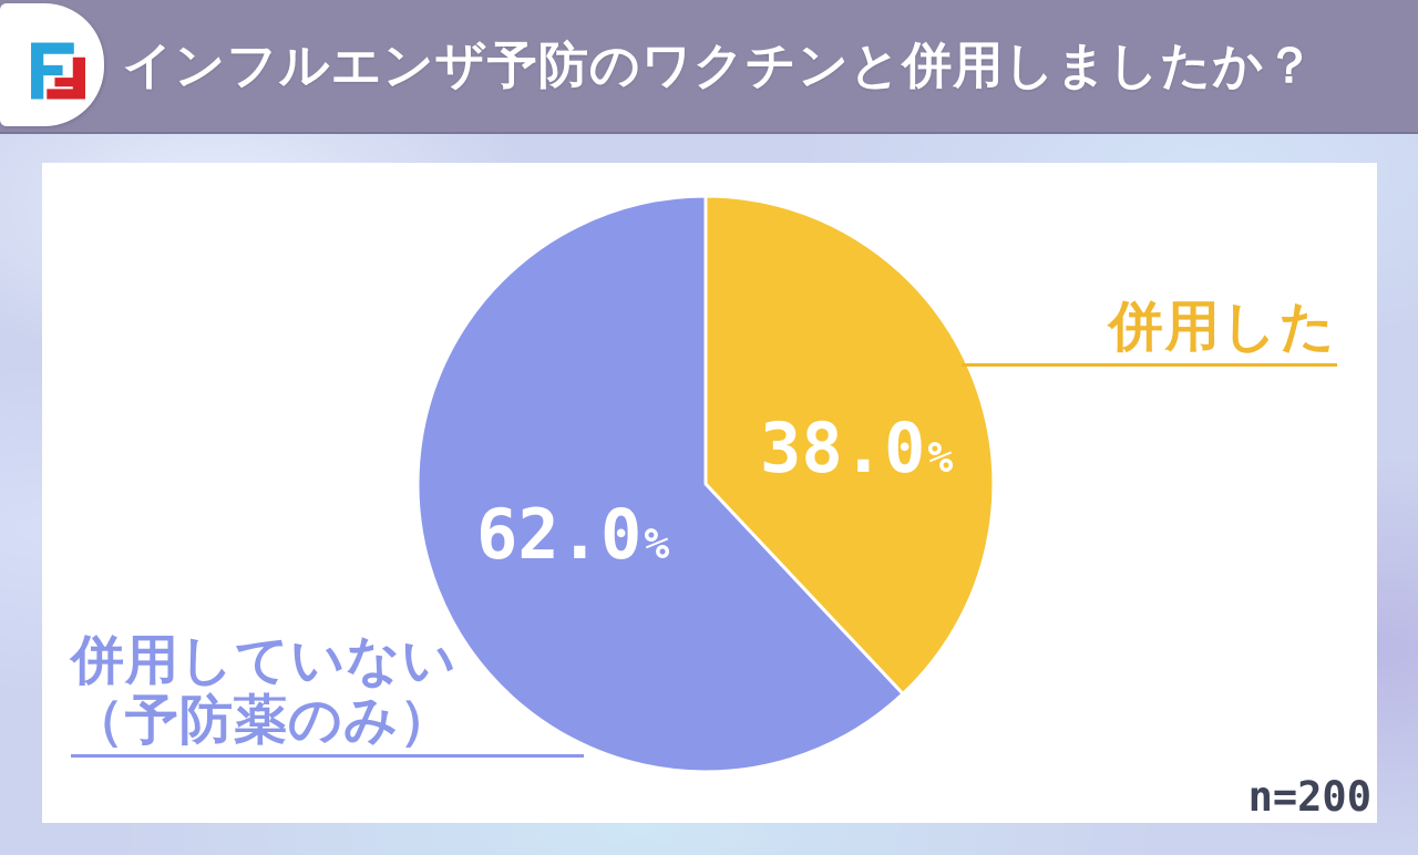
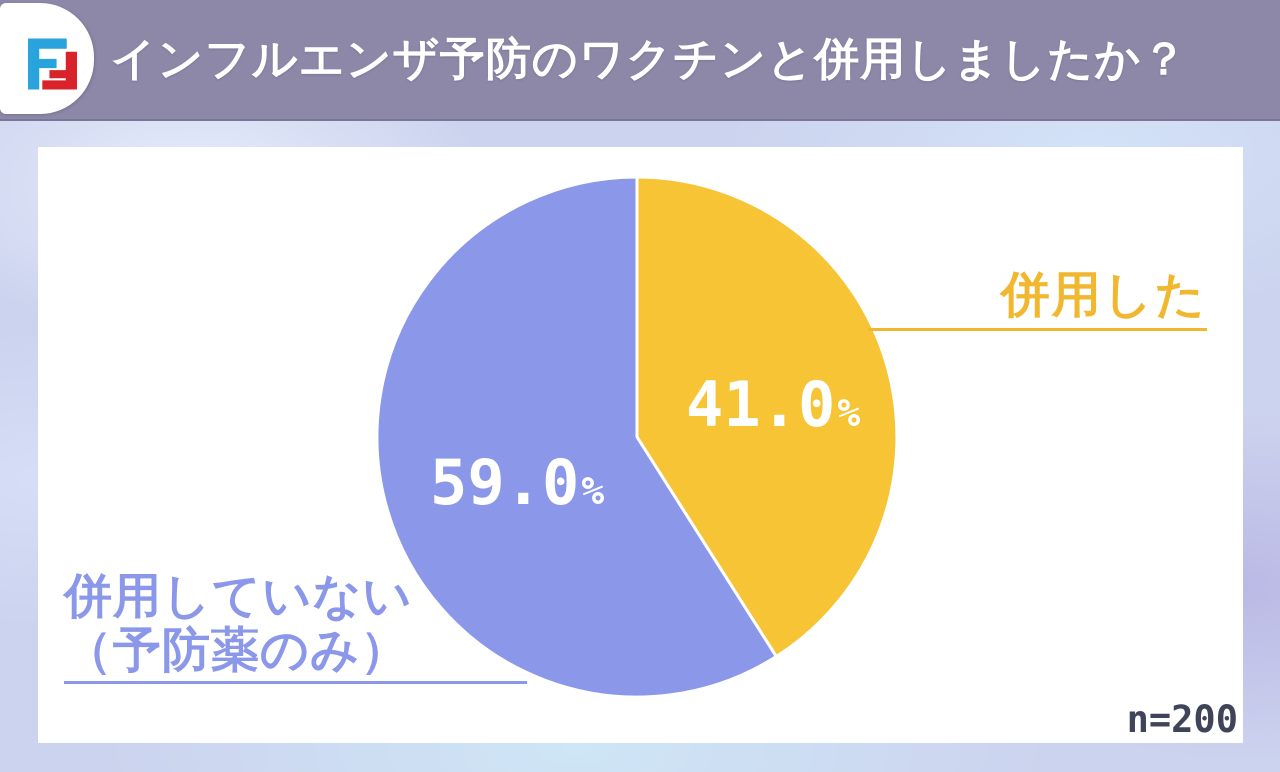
併用した: 38.0 -> 41.0
併用していない（予防薬のみ）: 62.0 -> 59.0
